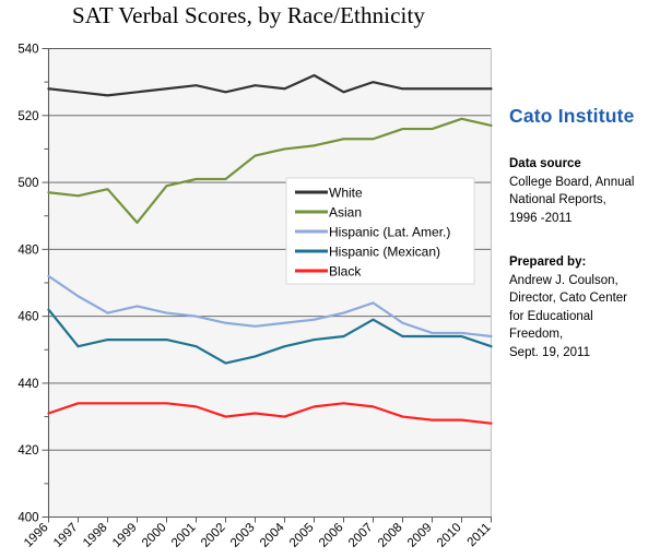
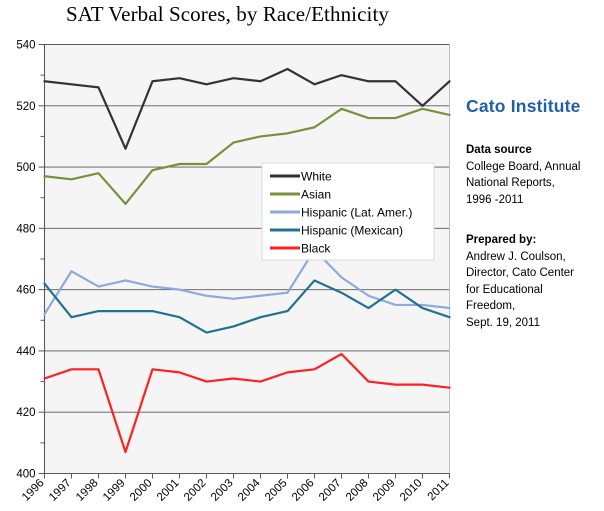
Hispanic (Lat. Amer.)/1996: 472 -> 452
White/1999: 527 -> 506
Black/1999: 434 -> 407
Hispanic (Lat. Amer.)/2006: 461 -> 473
Hispanic (Mexican)/2006: 454 -> 463
Asian/2007: 513 -> 519
Black/2007: 433 -> 439
Hispanic (Mexican)/2009: 454 -> 460
White/2010: 528 -> 520
